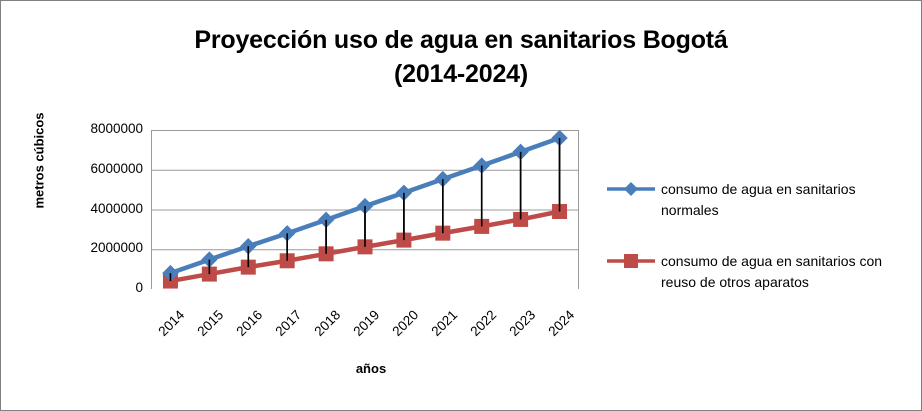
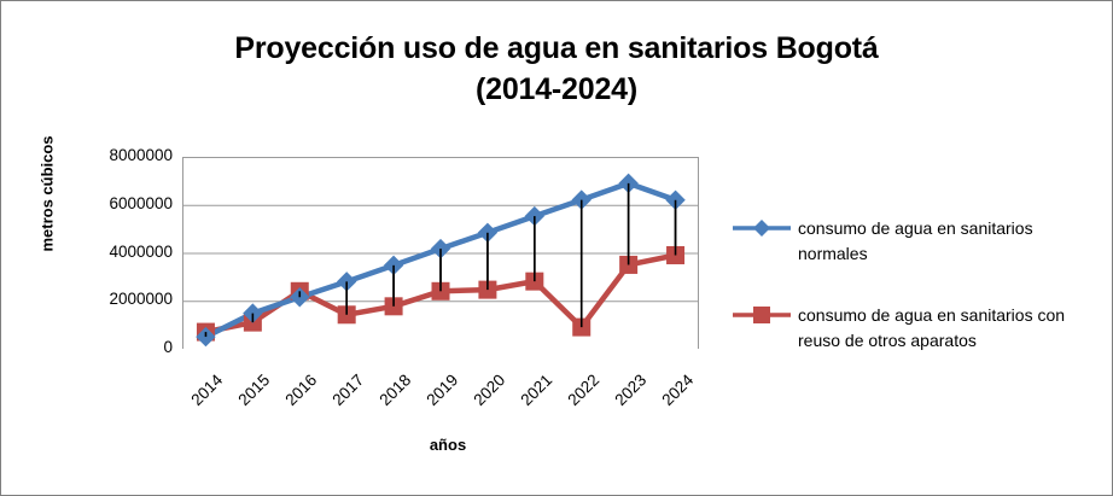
consumo de agua en sanitarios normales/2014: 800000 -> 500000
consumo de agua en sanitarios con reuso de otros aparatos/2014: 400000 -> 700000
consumo de agua en sanitarios con reuso de otros aparatos/2015: 800000 -> 1100000
consumo de agua en sanitarios con reuso de otros aparatos/2016: 1100000 -> 2400000
consumo de agua en sanitarios con reuso de otros aparatos/2019: 2100000 -> 2400000
consumo de agua en sanitarios con reuso de otros aparatos/2022: 3200000 -> 900000
consumo de agua en sanitarios normales/2024: 7600000 -> 6200000
